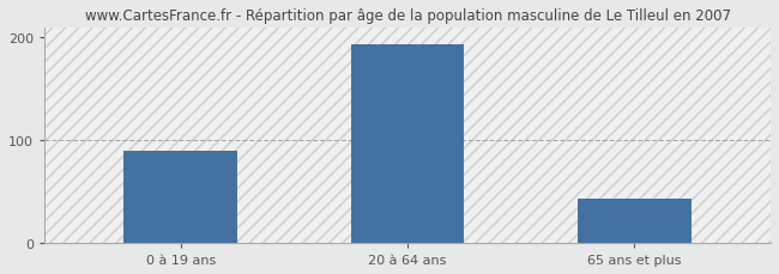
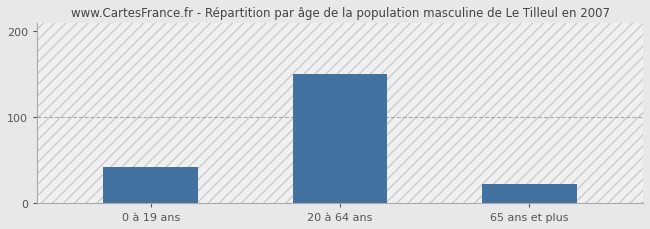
0 à 19 ans: 90 -> 42
20 à 64 ans: 194 -> 150
65 ans et plus: 43 -> 22
